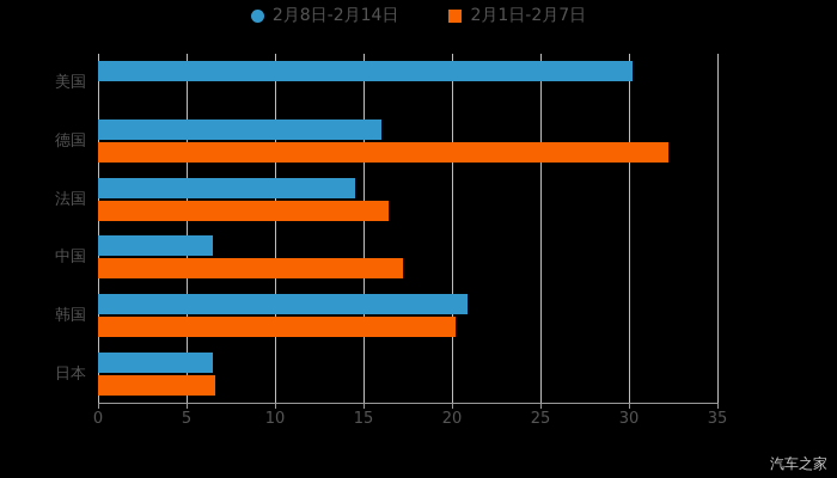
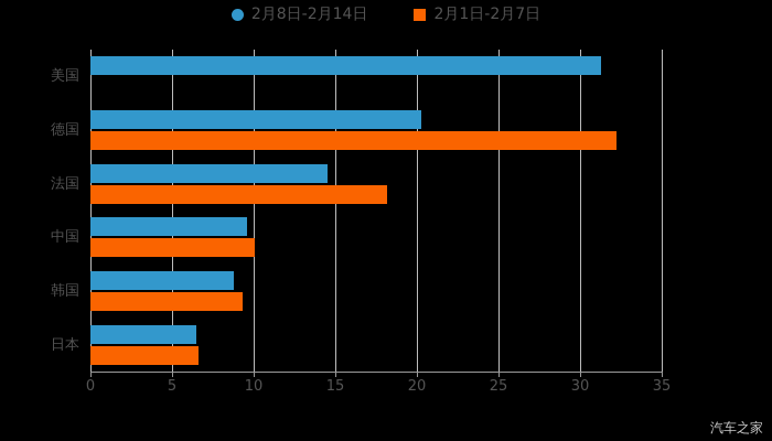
2月8日-2月14日/美国: 30.2 -> 31.3
2月8日-2月14日/德国: 16.0 -> 20.3
2月1日-2月7日/法国: 16.4 -> 18.2
2月8日-2月14日/中国: 6.5 -> 9.6
2月1日-2月7日/中国: 17.2 -> 10.1
2月8日-2月14日/韩国: 20.9 -> 8.8
2月1日-2月7日/韩国: 20.2 -> 9.3
